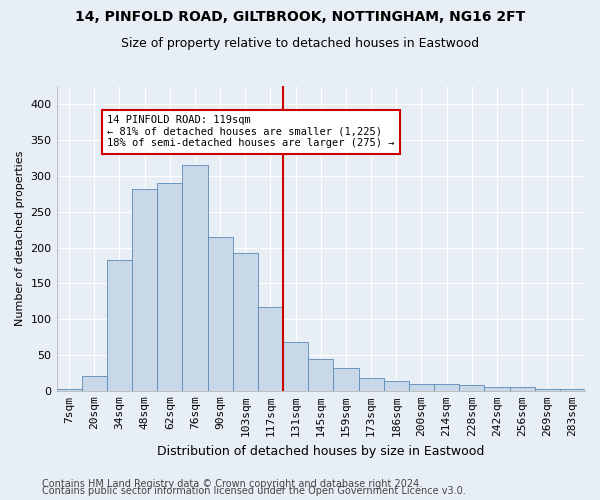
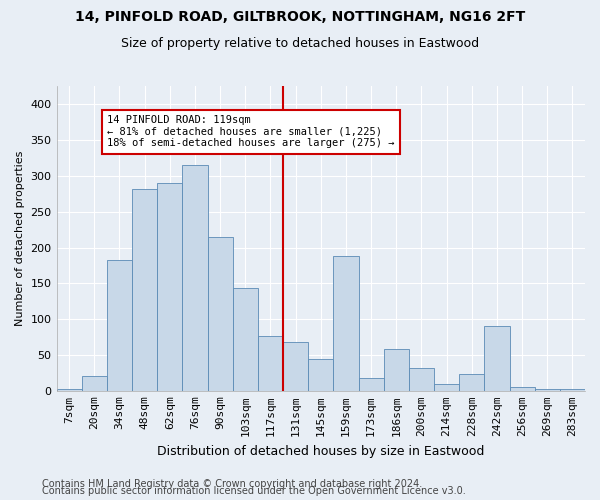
103sqm: 193 -> 144
117sqm: 117 -> 76
159sqm: 32 -> 188
186sqm: 13 -> 58
200sqm: 10 -> 32
228sqm: 8 -> 24
242sqm: 6 -> 90
